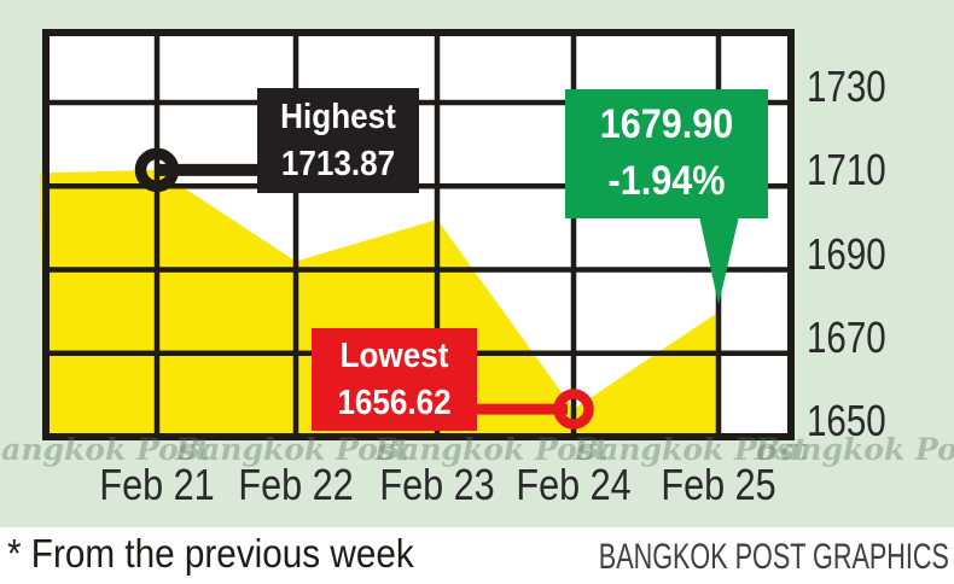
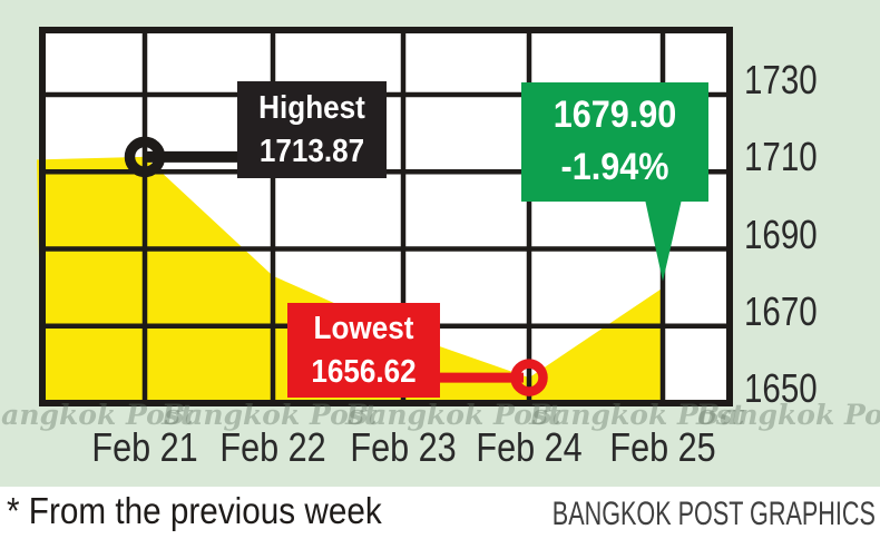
Feb 22: 1692 -> 1683
Feb 23: 1702 -> 1668
